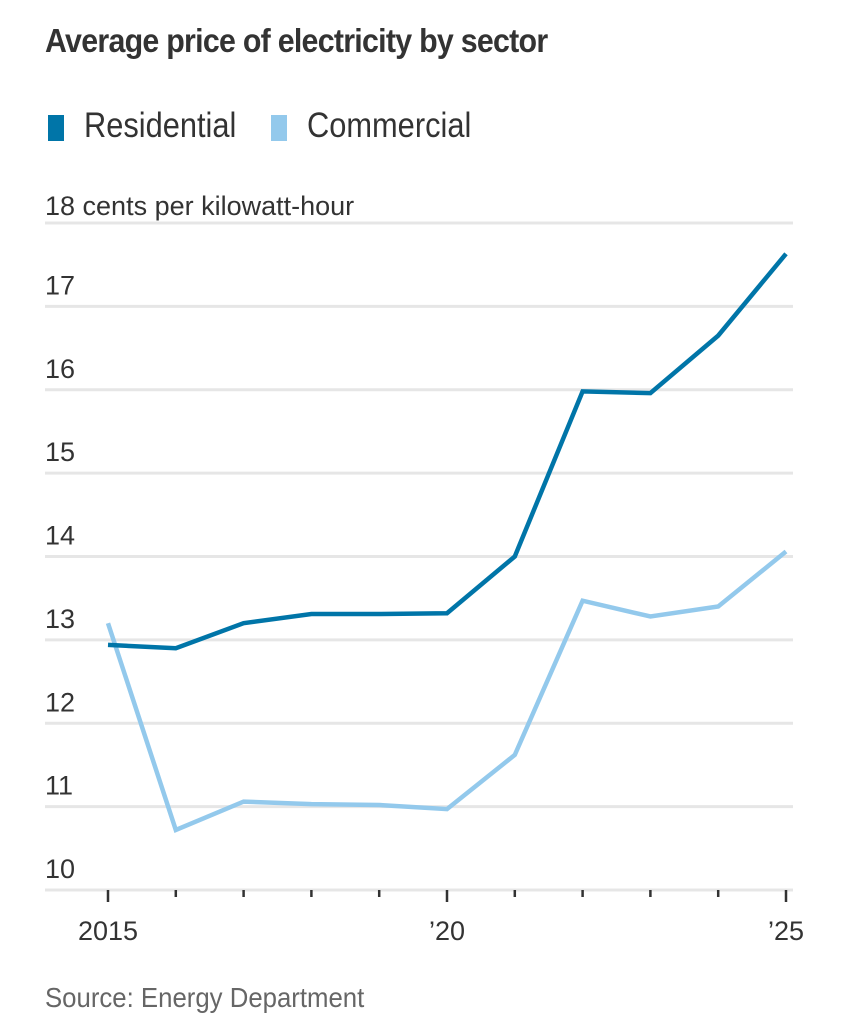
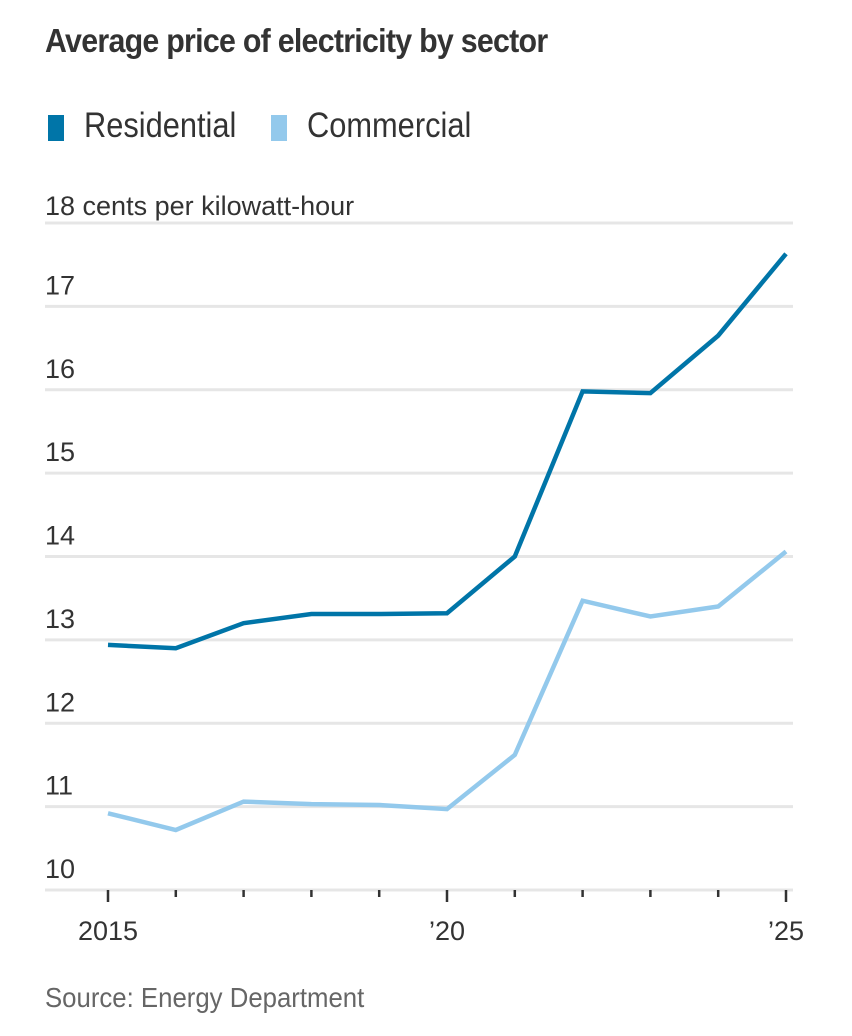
Commercial/2015: 13.2 -> 10.9
